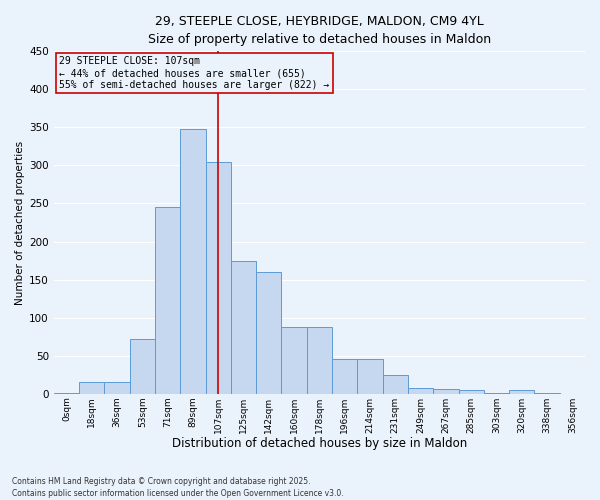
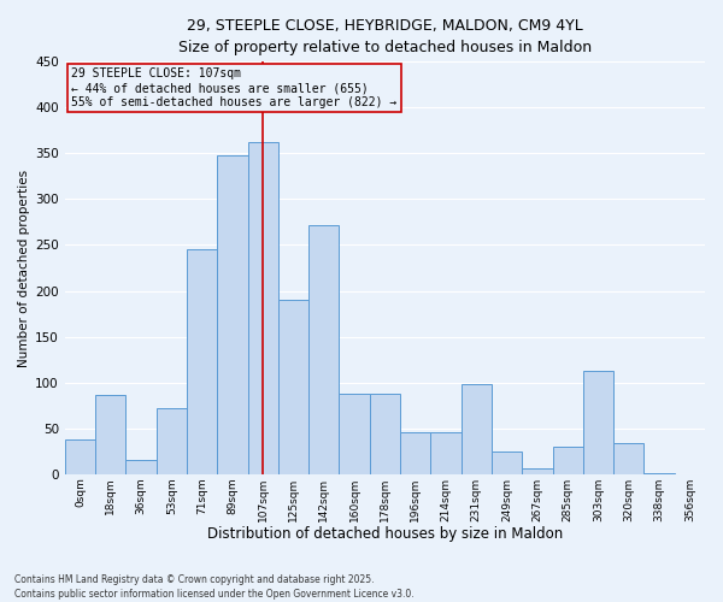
0sqm: 1 -> 38
18sqm: 15 -> 86
107sqm: 305 -> 362
125sqm: 175 -> 190
142sqm: 160 -> 272
231sqm: 25 -> 98
249sqm: 8 -> 24
285sqm: 5 -> 30
303sqm: 1 -> 112
320sqm: 5 -> 34
